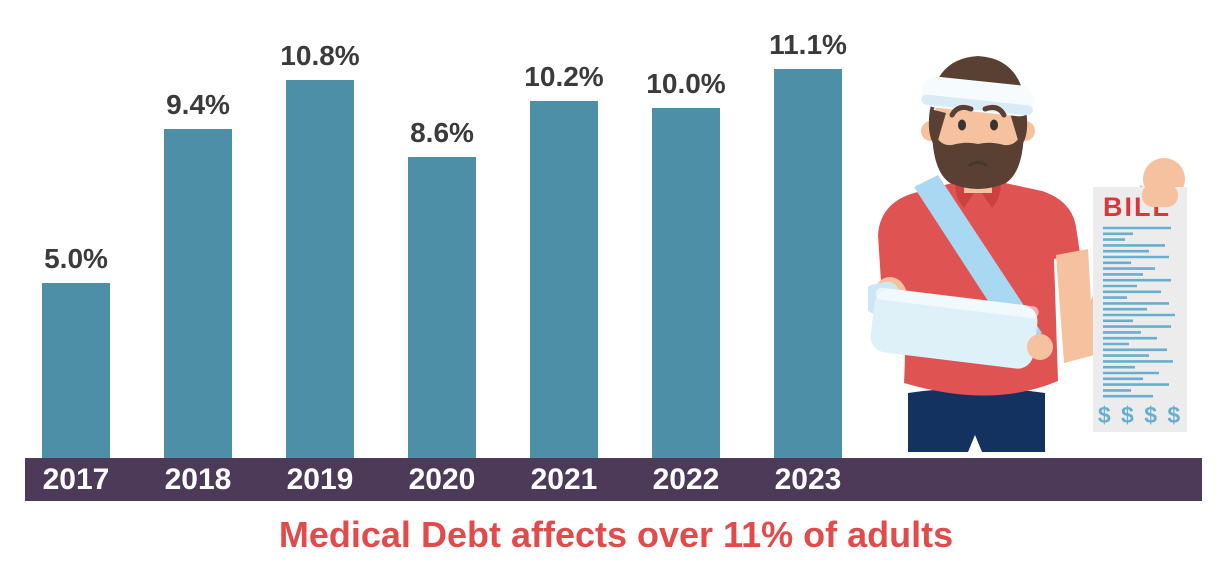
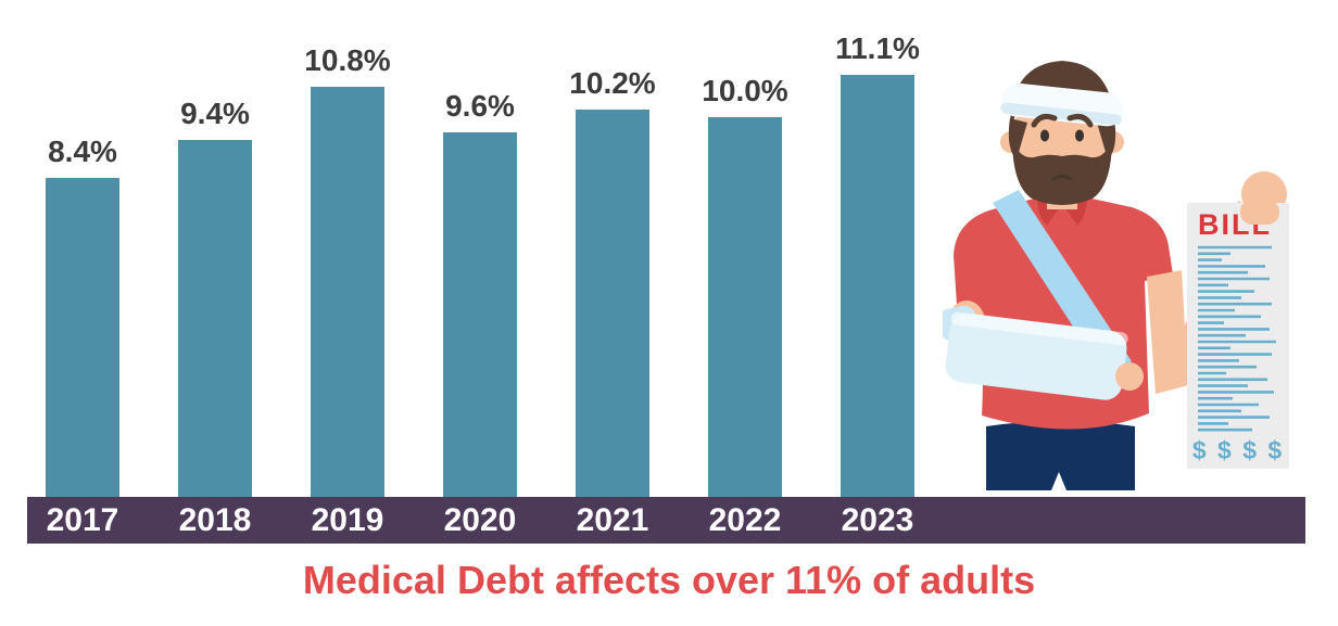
2017: 5.0% -> 8.4%
2020: 8.6% -> 9.6%
